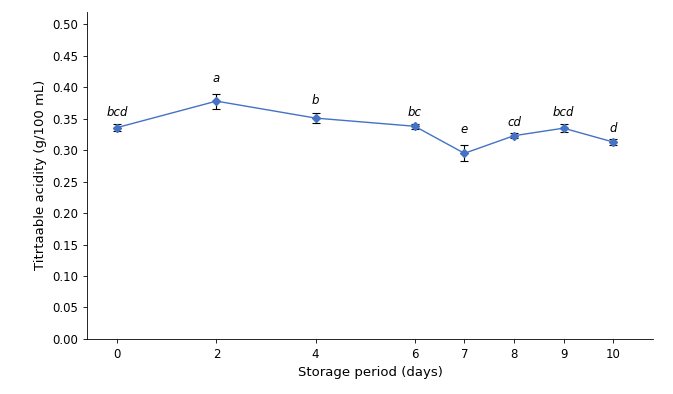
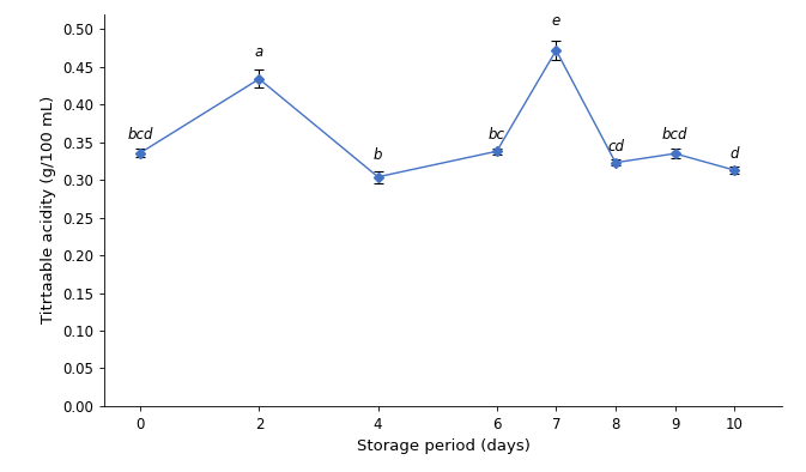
2: 0.378 -> 0.434
4: 0.351 -> 0.304
7: 0.295 -> 0.472
